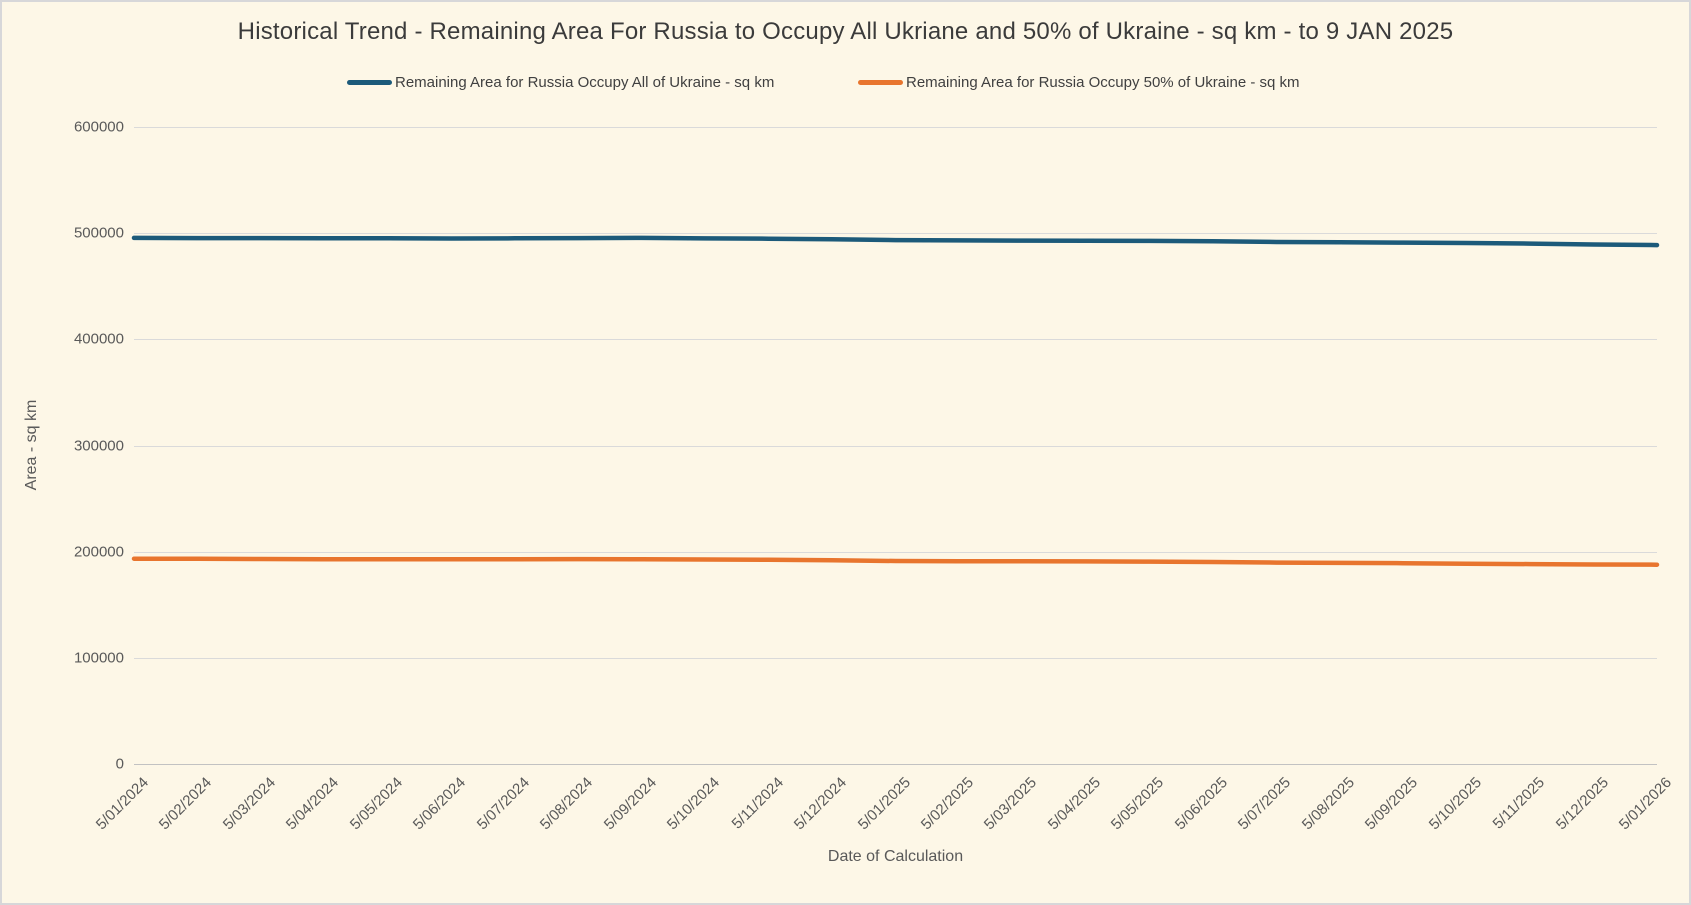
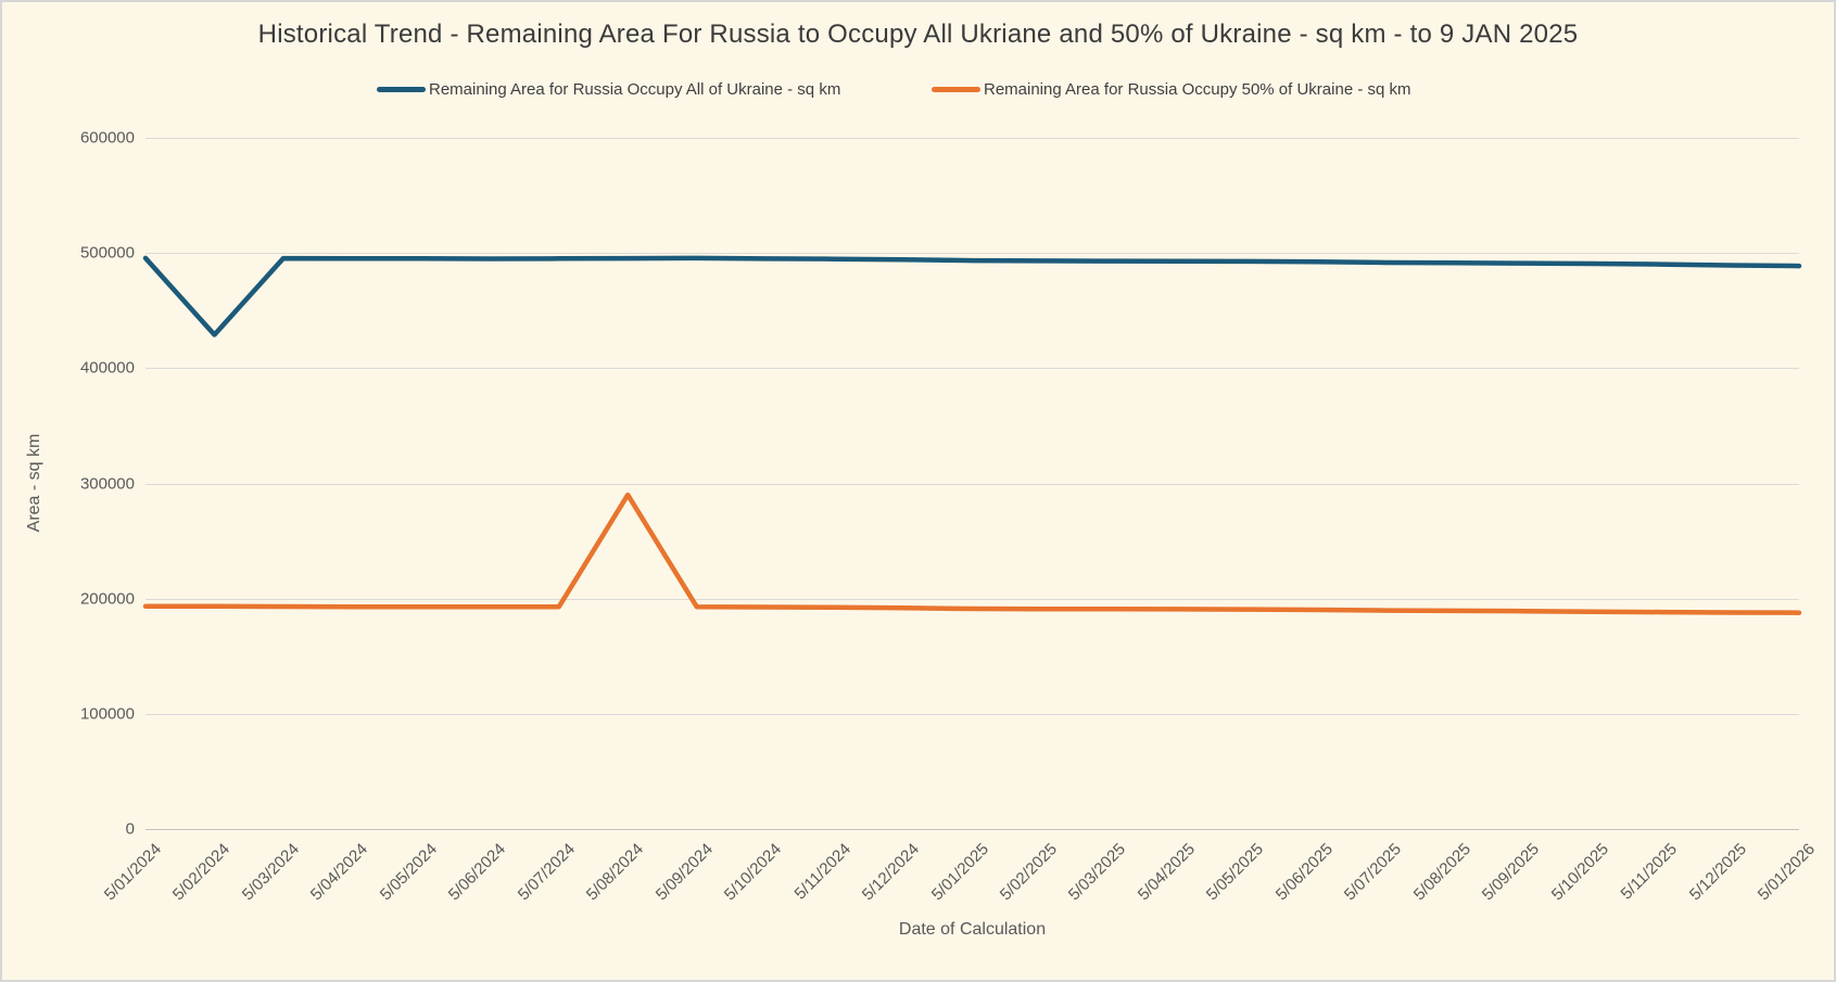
Remaining Area for Russia Occupy All of Ukraine - sq km/5/02/2024: 495000 -> 429000
Remaining Area for Russia Occupy 50% of Ukraine - sq km/5/08/2024: 193000 -> 290000
